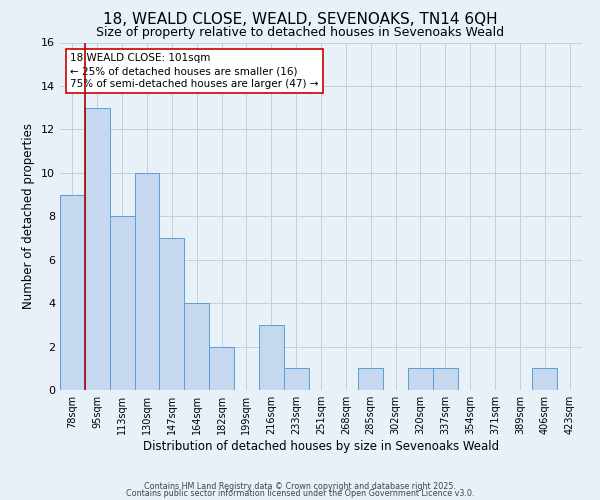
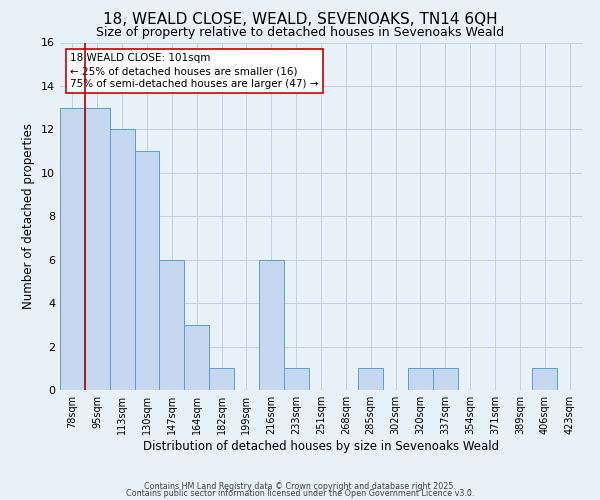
78sqm: 9 -> 13
113sqm: 8 -> 12
130sqm: 10 -> 11
147sqm: 7 -> 6
164sqm: 4 -> 3
182sqm: 2 -> 1
216sqm: 3 -> 6
